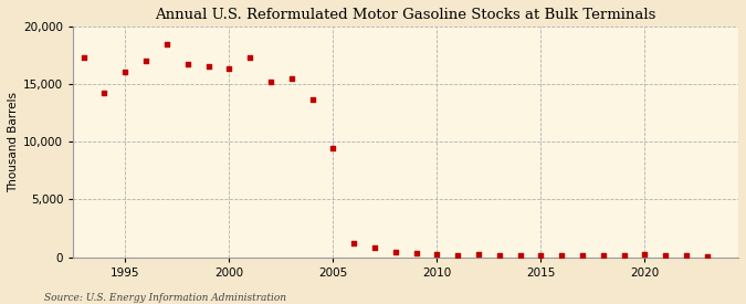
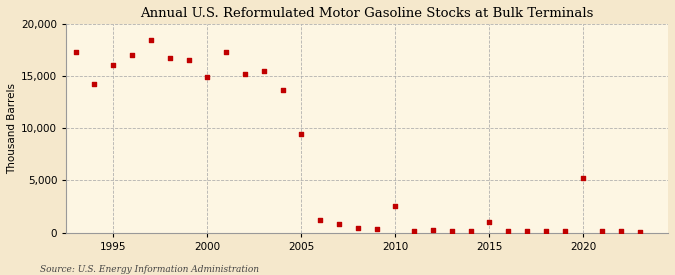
2000: 16,300 -> 14,900
2010: 200 -> 2,500
2015: 200 -> 1,000
2020: 200 -> 5,200
